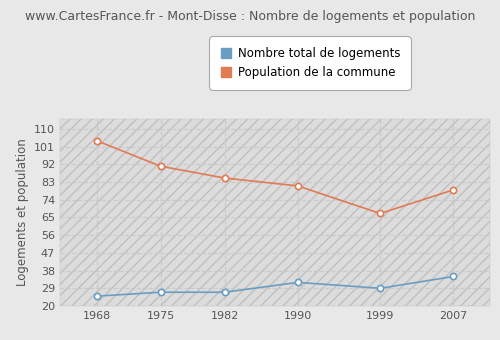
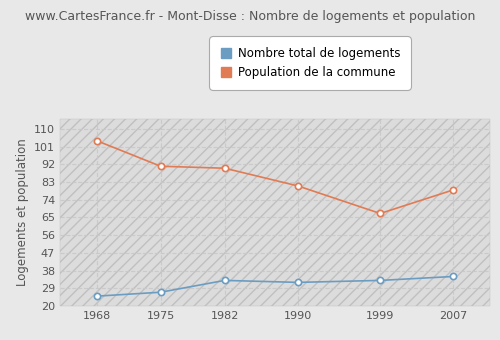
Nombre total de logements/1982: 27 -> 33
Population de la commune/1982: 85 -> 90
Nombre total de logements/1999: 29 -> 33
